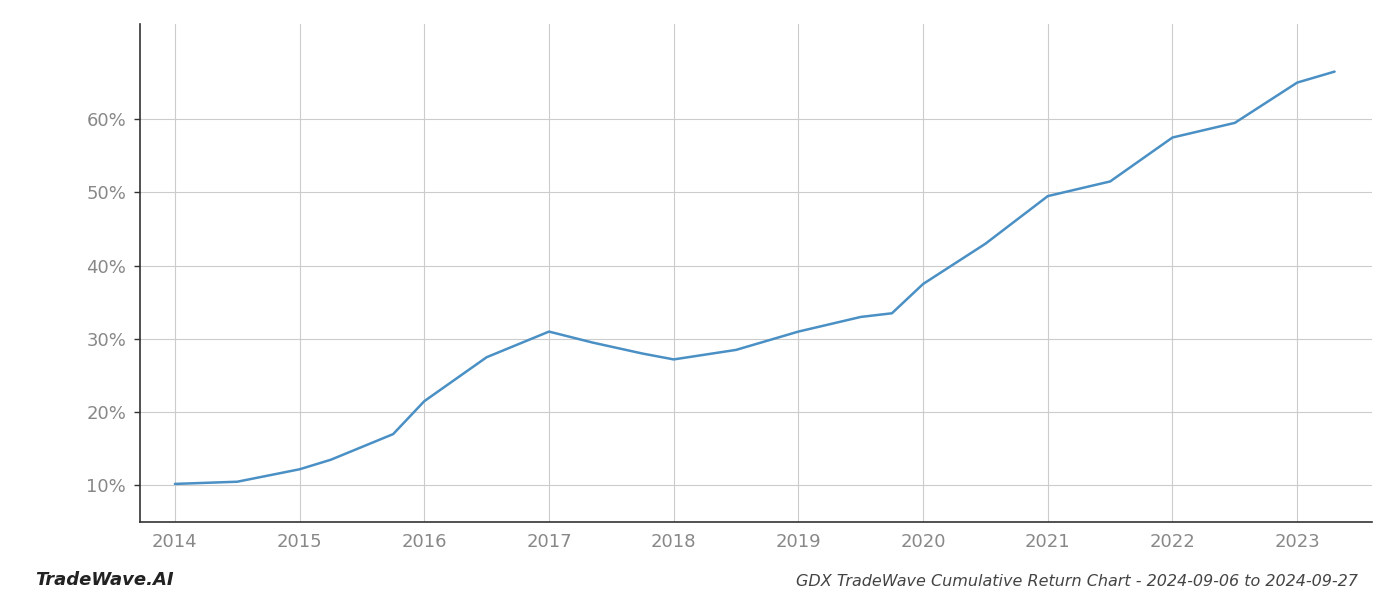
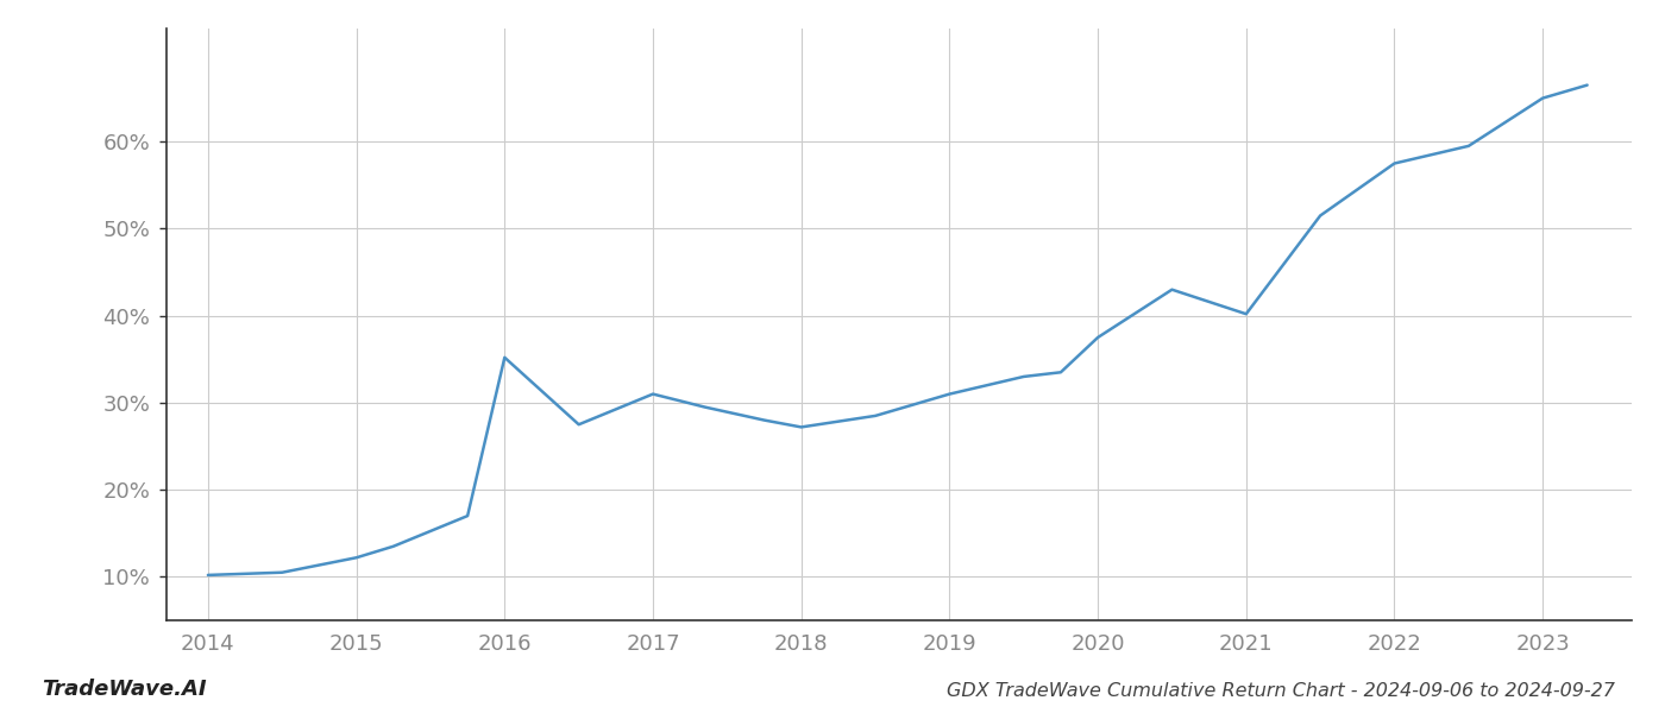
2016: 21.5% -> 35.2%
2021: 49.5% -> 40.2%
